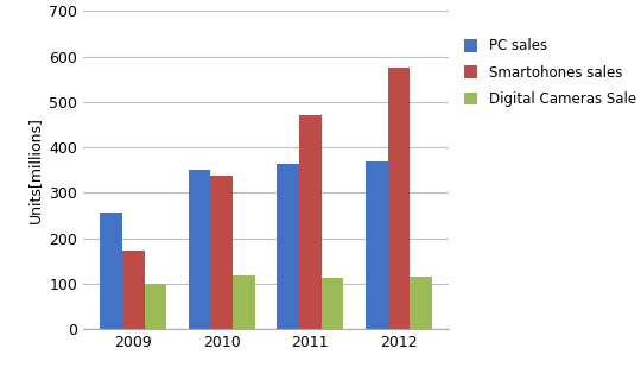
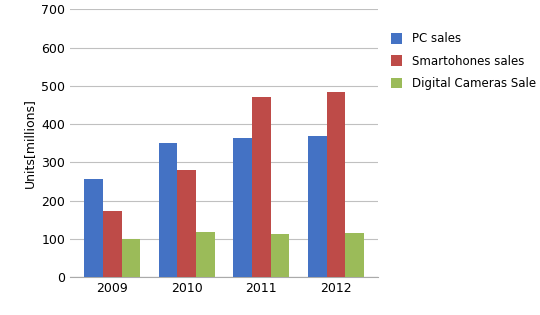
Smartohones sales/2010: 338 -> 280
Smartohones sales/2012: 575 -> 485
